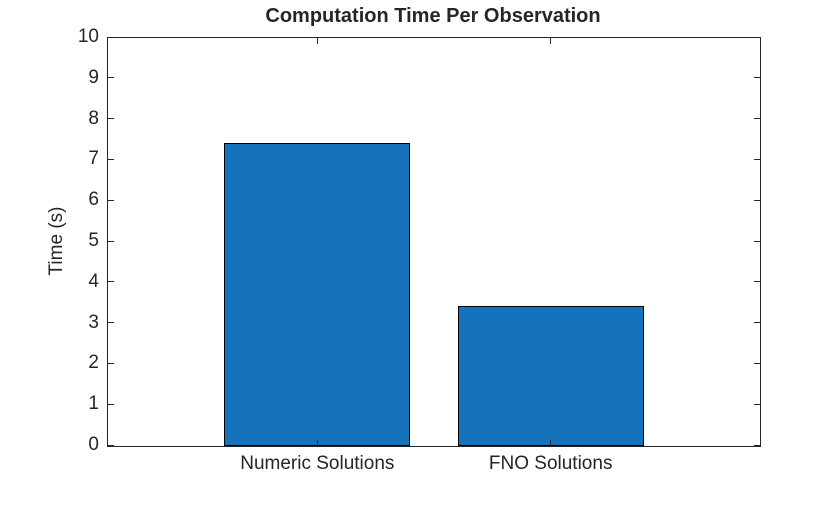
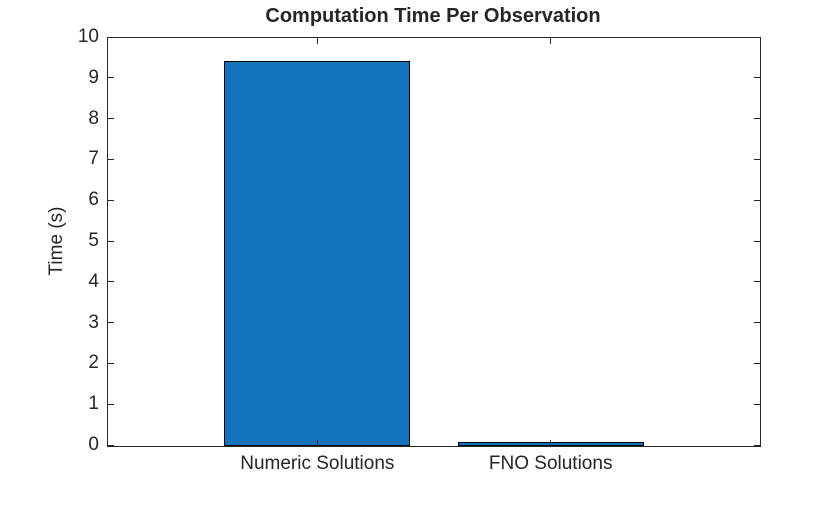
Numeric Solutions: 7.4 -> 9.4
FNO Solutions: 3.4 -> 0.1
